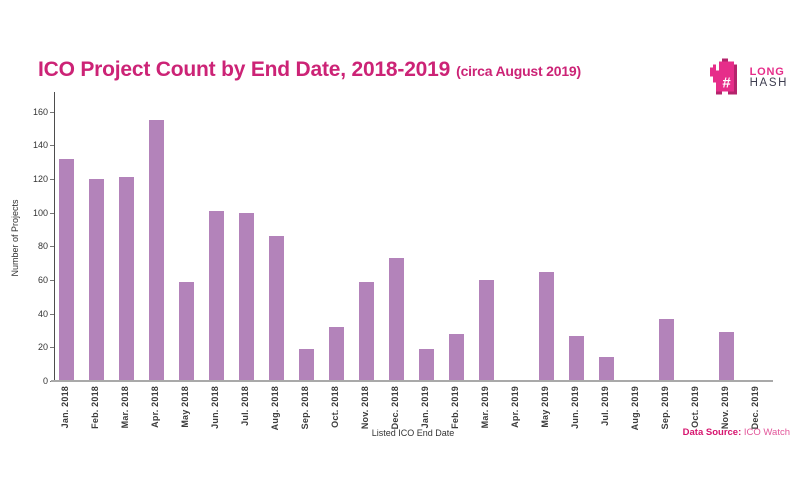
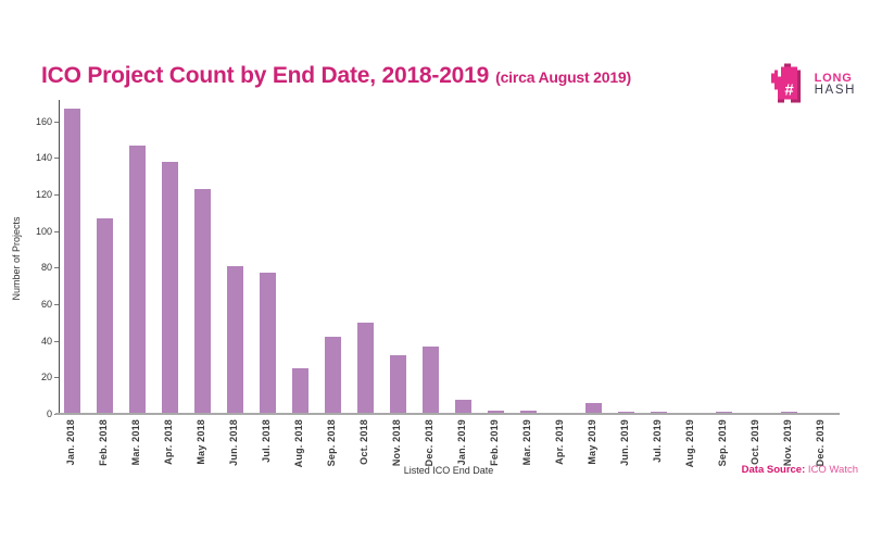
Jan. 2018: 132 -> 167
Feb. 2018: 120 -> 107
Mar. 2018: 121 -> 147
Apr. 2018: 155 -> 138
May 2018: 59 -> 123
Jun. 2018: 101 -> 81
Jul. 2018: 100 -> 77
Aug. 2018: 86 -> 25
Sep. 2018: 19 -> 42
Oct. 2018: 32 -> 50
Nov. 2018: 59 -> 32
Dec. 2018: 73 -> 37
Jan. 2019: 19 -> 8
Feb. 2019: 28 -> 2
Mar. 2019: 60 -> 2
May 2019: 65 -> 6
Jun. 2019: 27 -> 1
Jul. 2019: 14 -> 1
Sep. 2019: 37 -> 1
Nov. 2019: 29 -> 1
